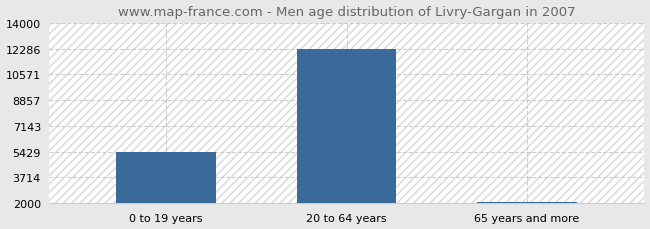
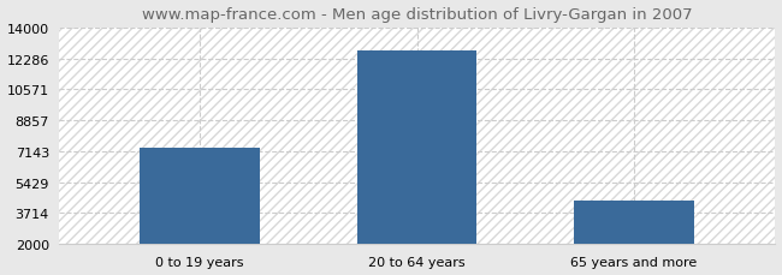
0 to 19 years: 5400 -> 7300
20 to 64 years: 12300 -> 12700
65 years and more: 2000 -> 4400
